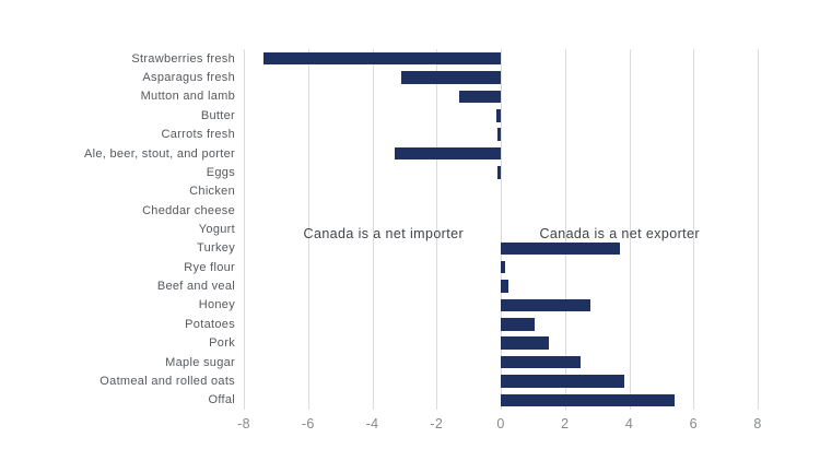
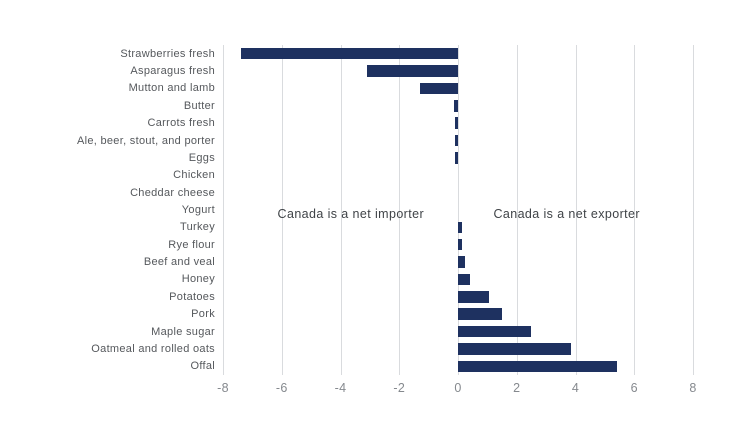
Ale, beer, stout, and porter: -3.3 -> -0.1
Turkey: 3.7 -> 0.1
Honey: 2.8 -> 0.4
